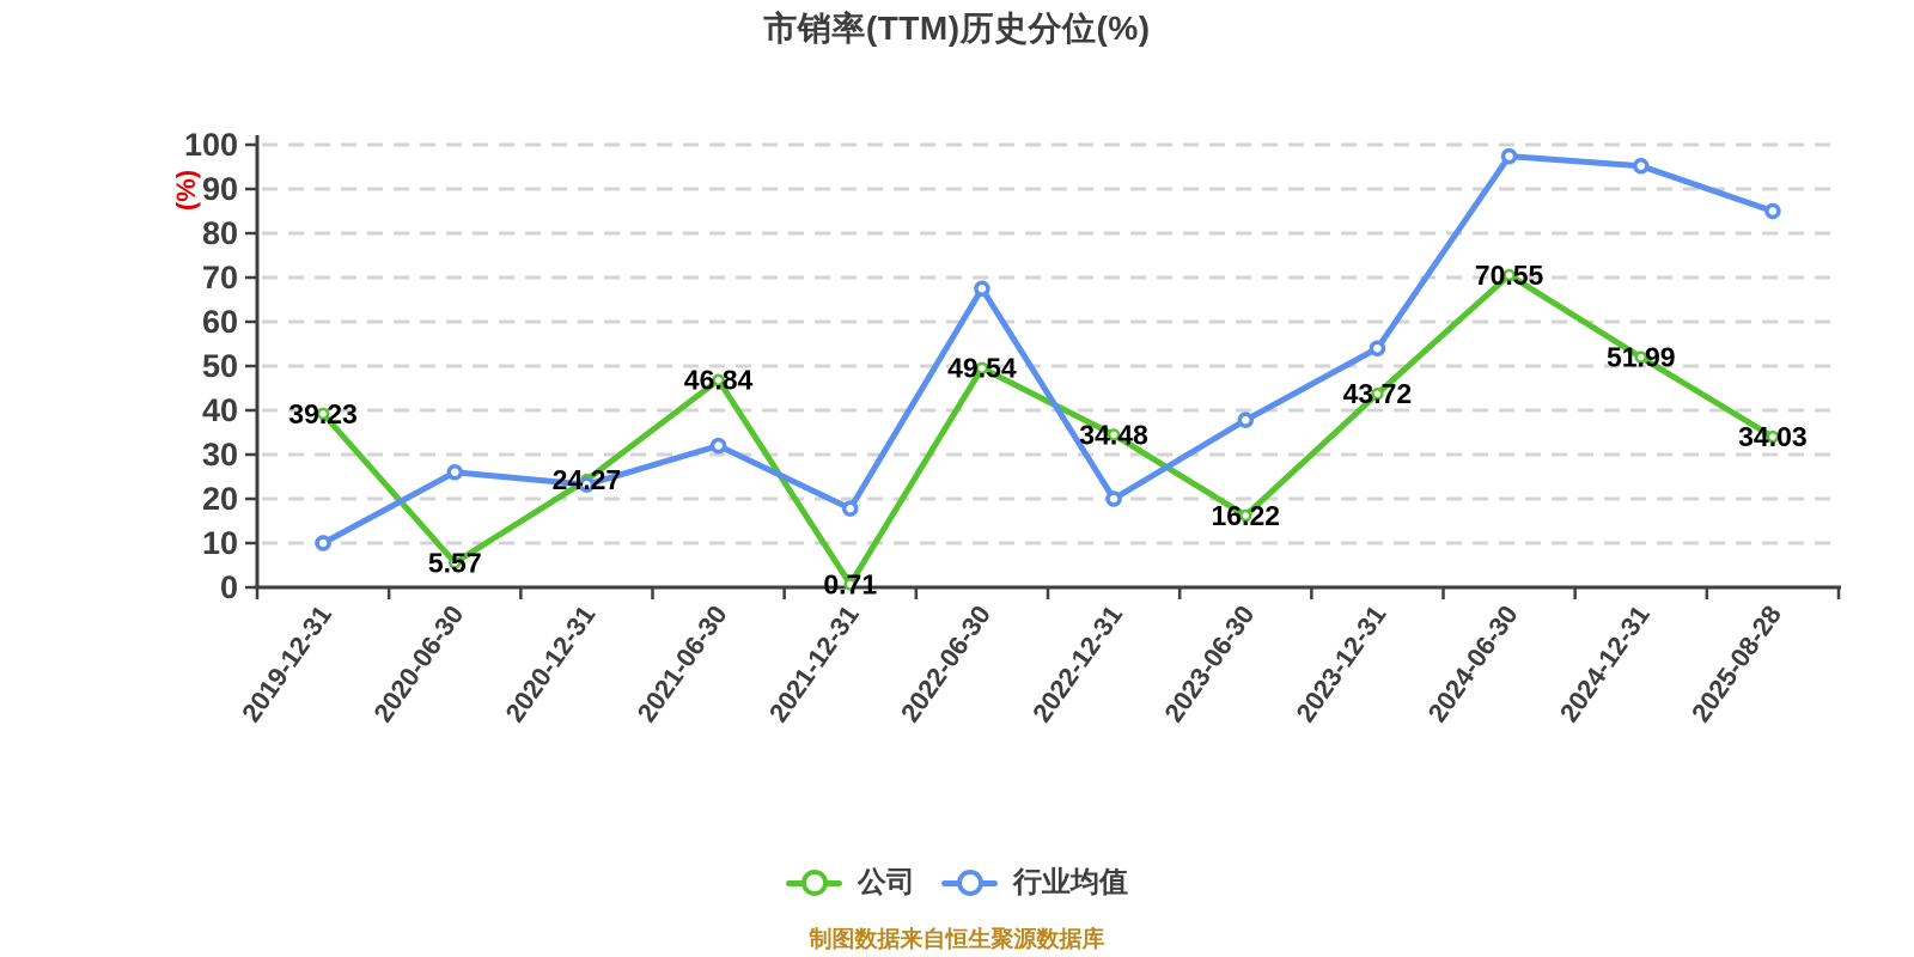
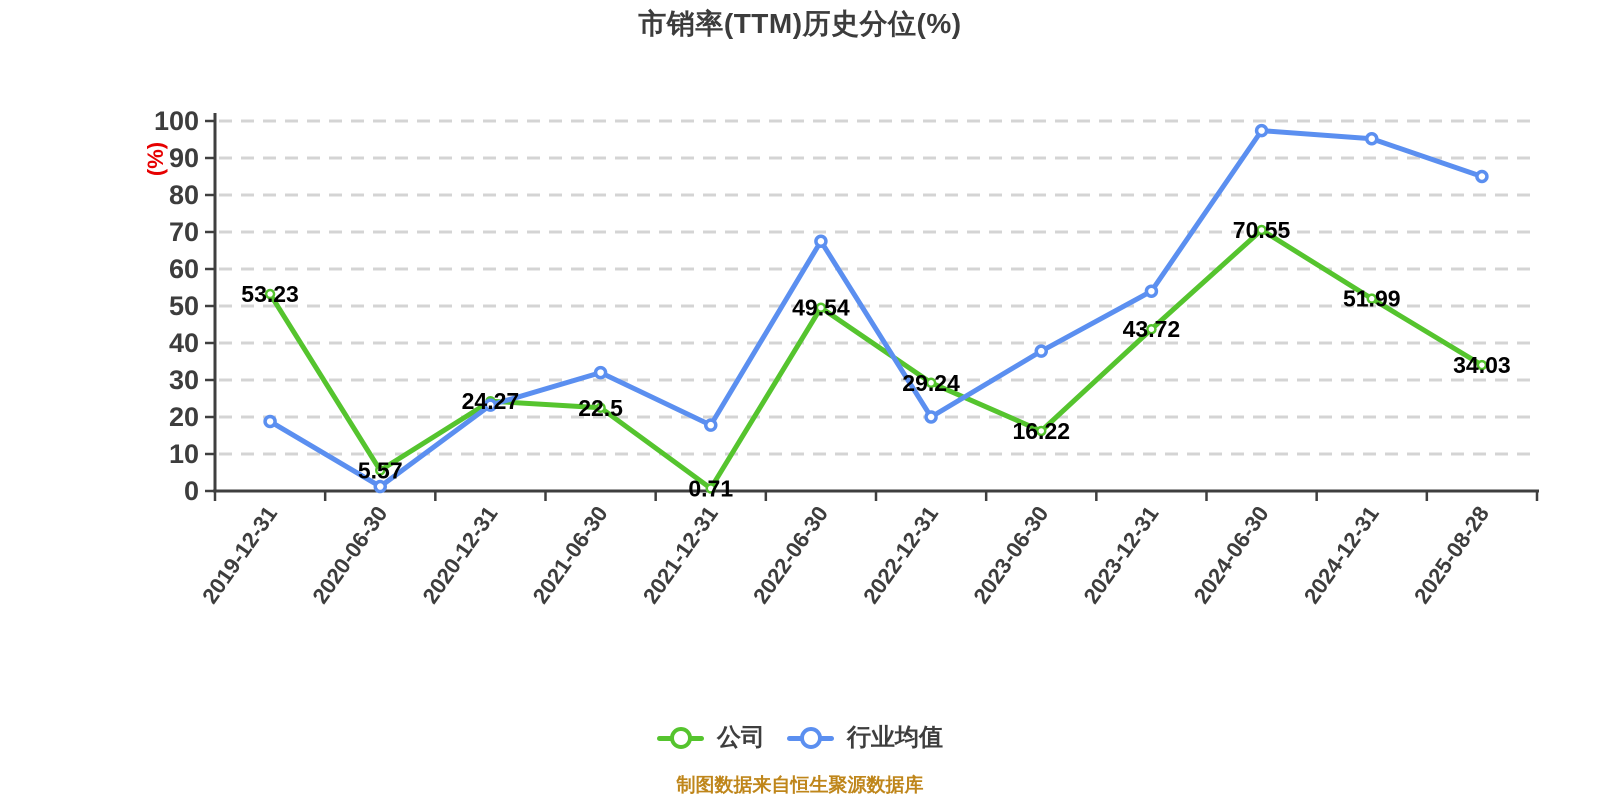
公司/2019-12-31: 39.23 -> 53.23
行业均值/2019-12-31: 10 -> 19
行业均值/2020-06-30: 26 -> 1
公司/2021-06-30: 46.84 -> 22.5
公司/2022-12-31: 34.48 -> 29.24
